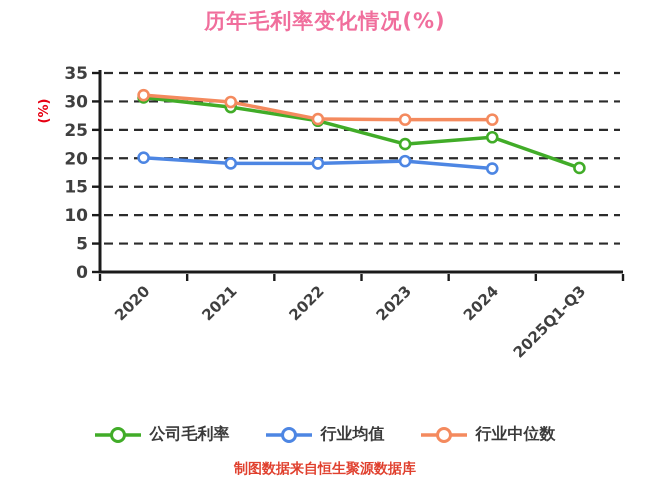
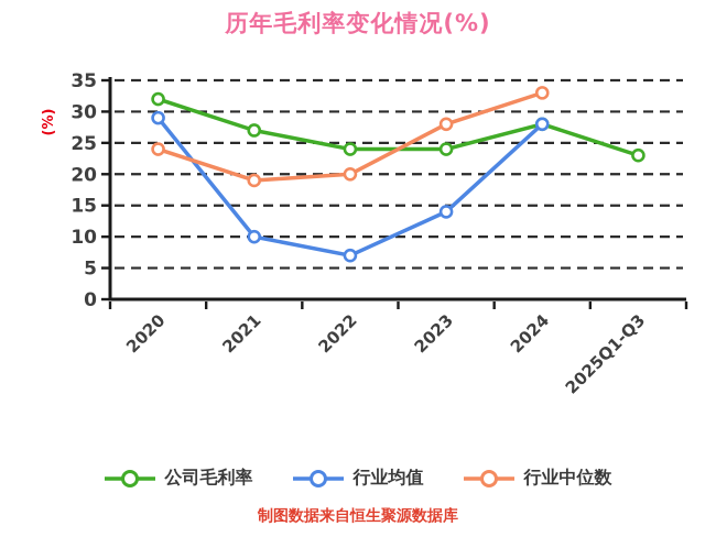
公司毛利率/2020: 31 -> 32
行业均值/2020: 20 -> 29
行业中位数/2020: 31 -> 24
公司毛利率/2021: 29 -> 27
行业均值/2021: 19 -> 10
行业中位数/2021: 30 -> 19
公司毛利率/2022: 27 -> 24
行业均值/2022: 19 -> 7
行业中位数/2022: 27 -> 20
公司毛利率/2023: 22 -> 24
行业均值/2023: 20 -> 14
行业中位数/2023: 27 -> 28
公司毛利率/2024: 24 -> 28
行业均值/2024: 18 -> 28
行业中位数/2024: 27 -> 33
公司毛利率/2025Q1-Q3: 18 -> 23
